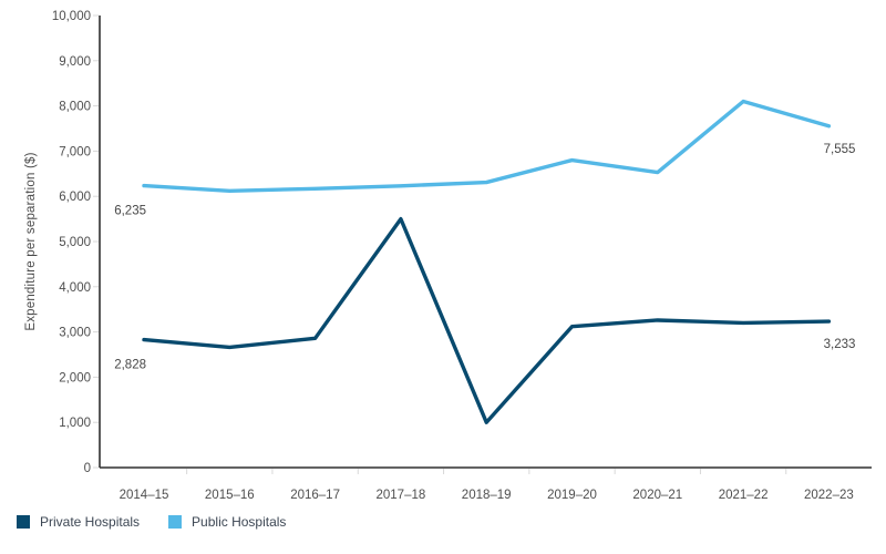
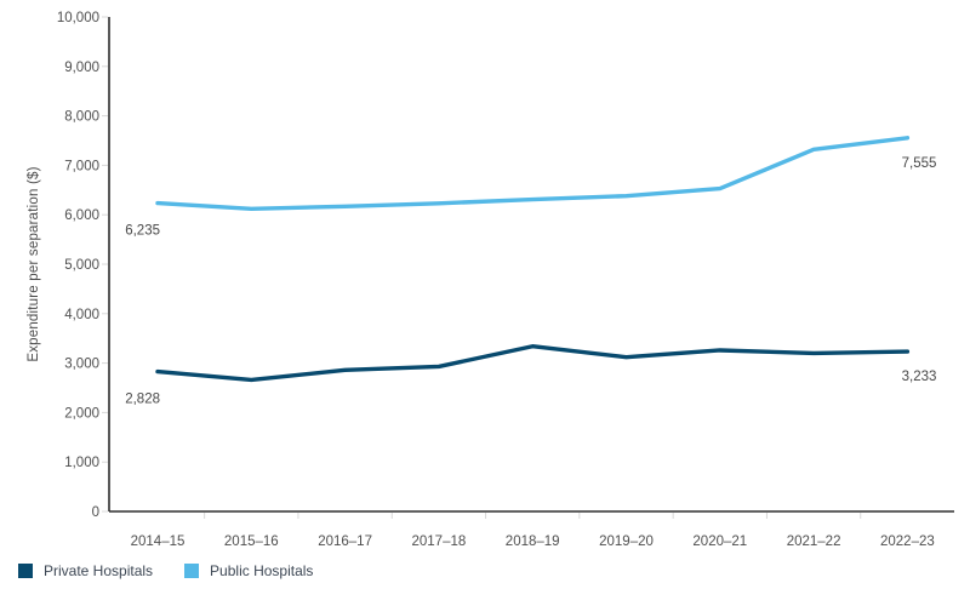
Private Hospitals/2017–18: 5500 -> 2900
Private Hospitals/2018–19: 1000 -> 3300
Public Hospitals/2019–20: 6800 -> 6400
Public Hospitals/2021–22: 8100 -> 7300
